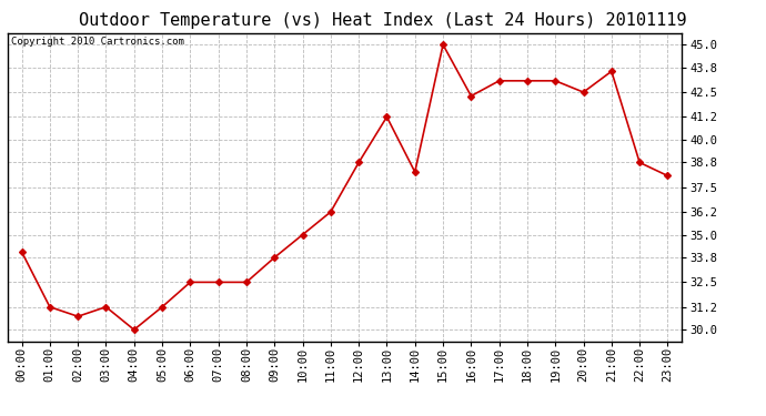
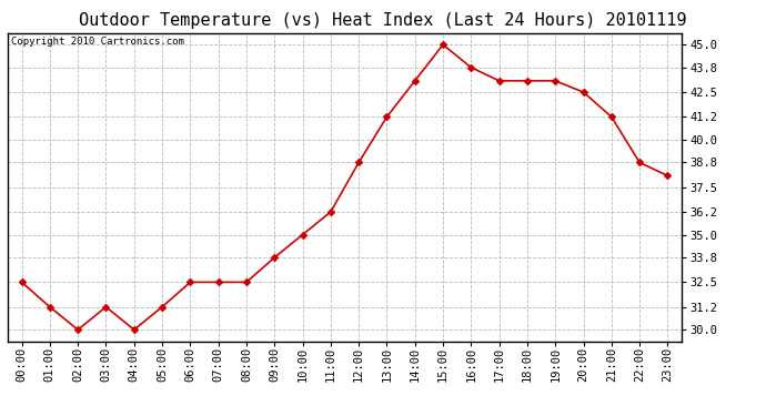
00:00: 34.1 -> 32.5
02:00: 30.7 -> 30.0
14:00: 38.3 -> 43.1
16:00: 42.3 -> 43.8
21:00: 43.6 -> 41.2
